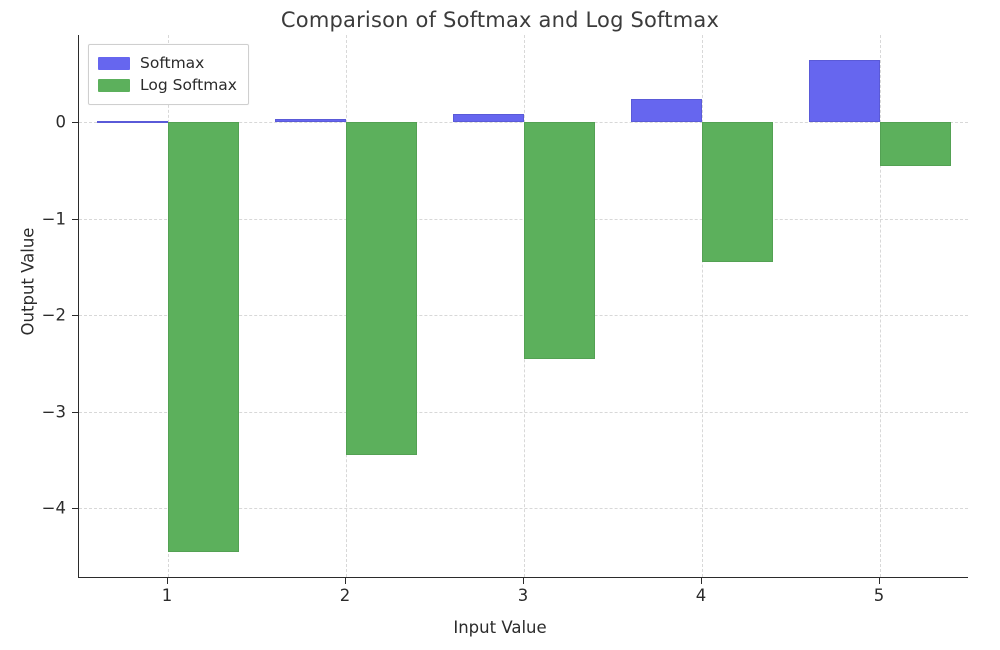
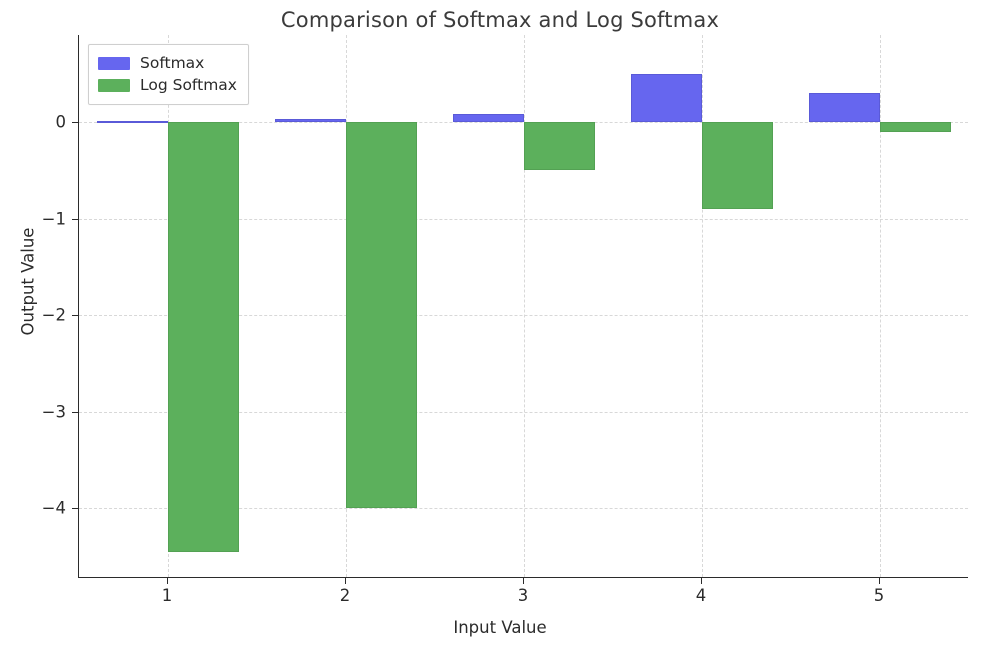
Log Softmax/2: -3.5 -> -4.0
Log Softmax/3: -2.5 -> -0.5
Softmax/4: 0.2 -> 0.5
Log Softmax/4: -1.5 -> -0.9
Softmax/5: 0.6 -> 0.3
Log Softmax/5: -0.5 -> -0.1
